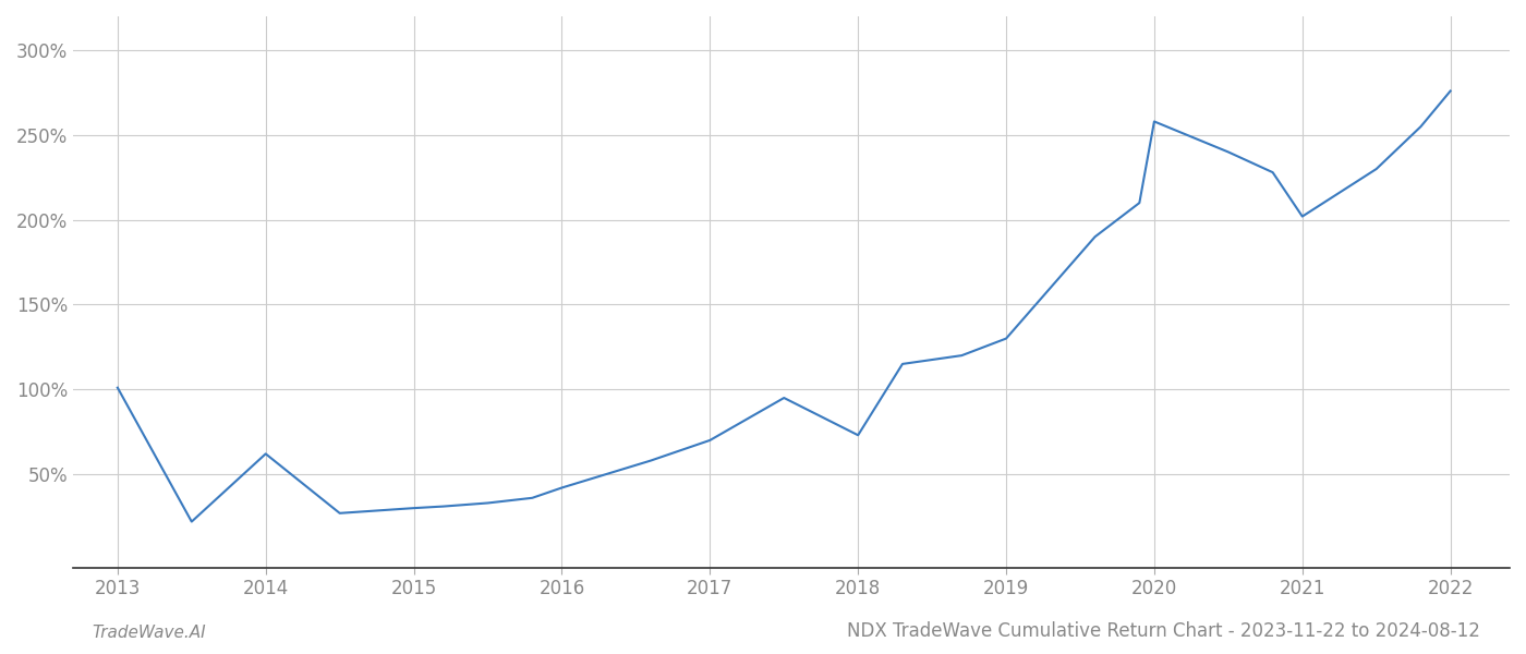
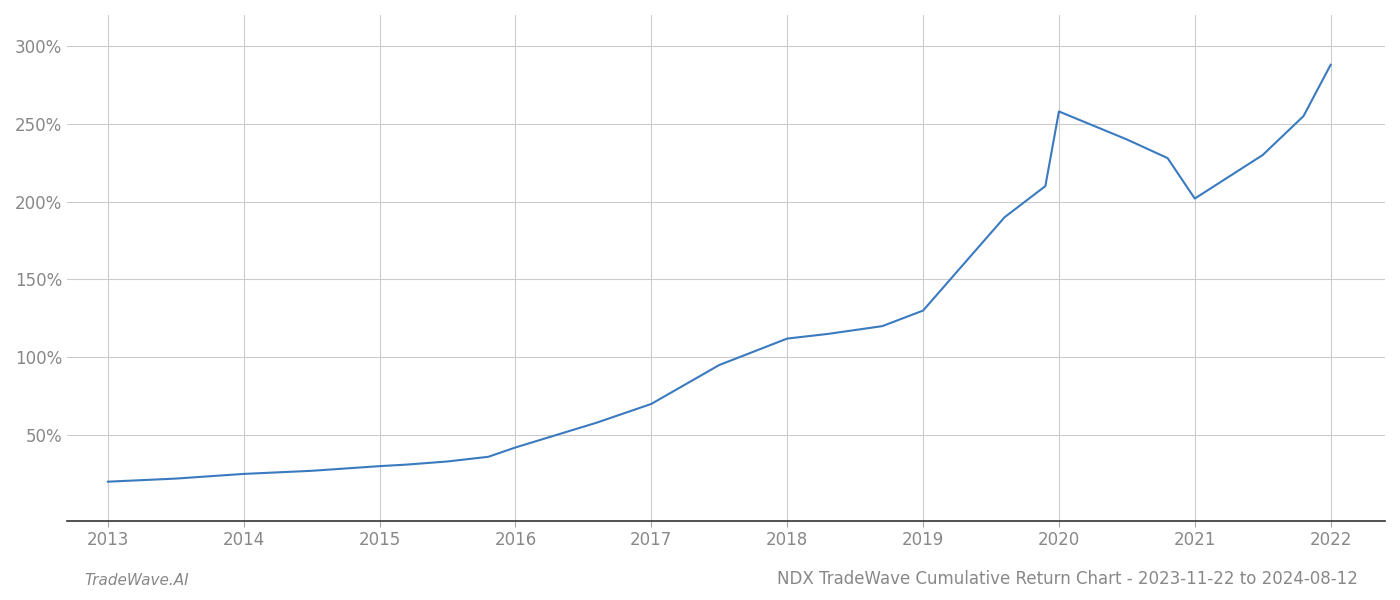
2013: 101% -> 20%
2014: 62% -> 25%
2018: 73% -> 112%
2022: 276% -> 288%
